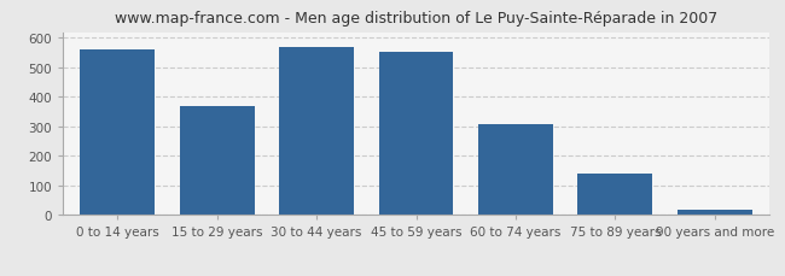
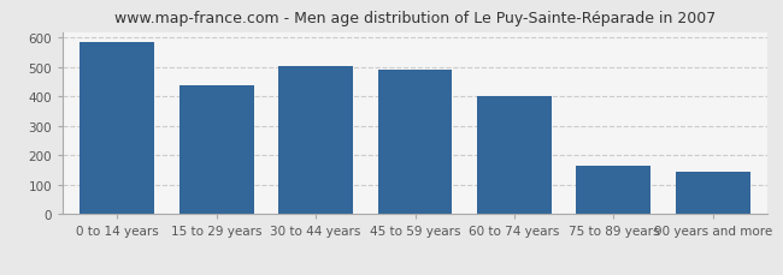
0 to 14 years: 560 -> 585
15 to 29 years: 370 -> 440
30 to 44 years: 570 -> 505
45 to 59 years: 555 -> 490
60 to 74 years: 310 -> 400
75 to 89 years: 140 -> 165
90 years and more: 18 -> 145
